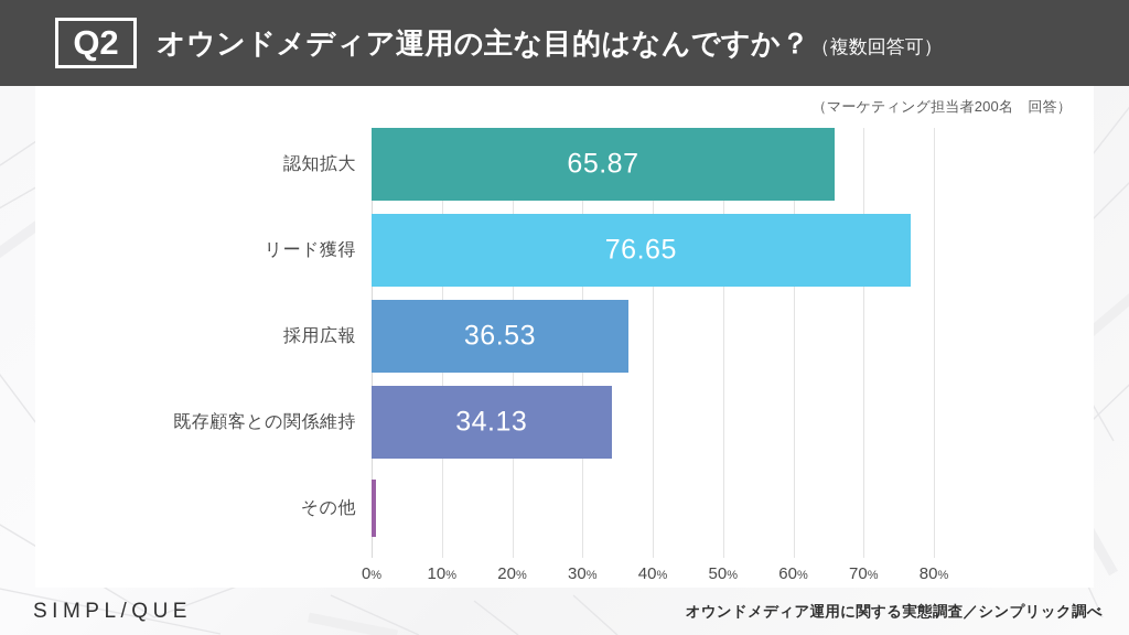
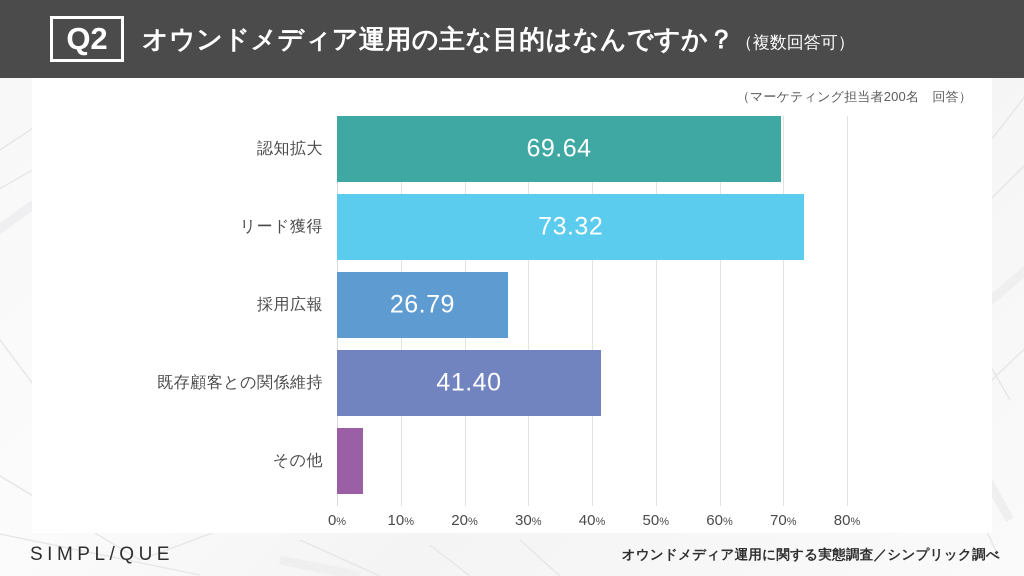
認知拡大: 65.87 -> 69.64
リード獲得: 76.65 -> 73.32
採用広報: 36.53 -> 26.79
既存顧客との関係維持: 34.13 -> 41.40
その他: 1 -> 4
